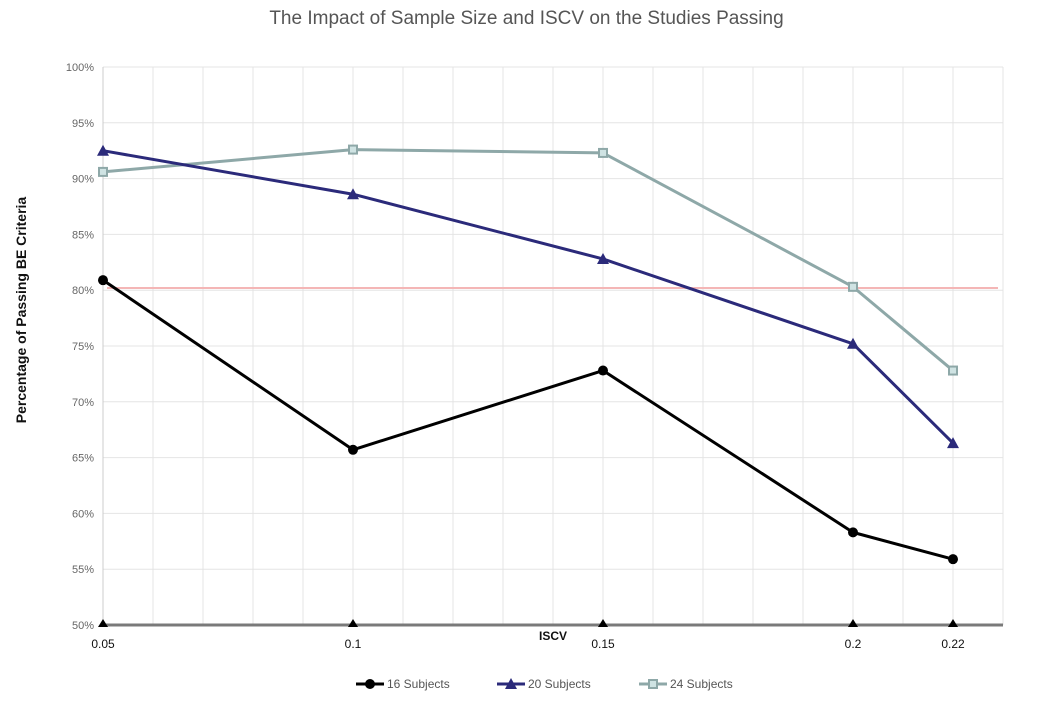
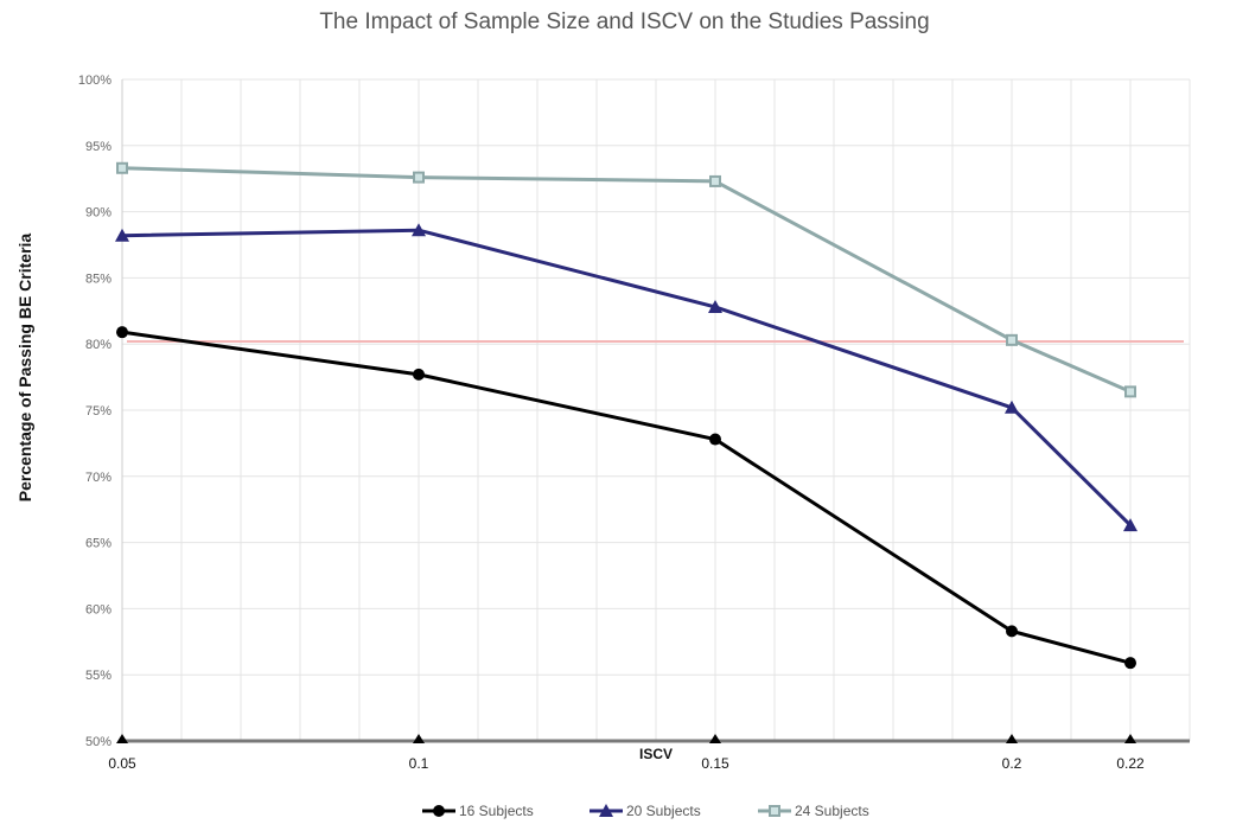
20 Subjects/0.05: 92.5% -> 88.2%
24 Subjects/0.05: 90.6% -> 93.3%
16 Subjects/0.1: 65.7% -> 77.7%
24 Subjects/0.22: 72.8% -> 76.4%
